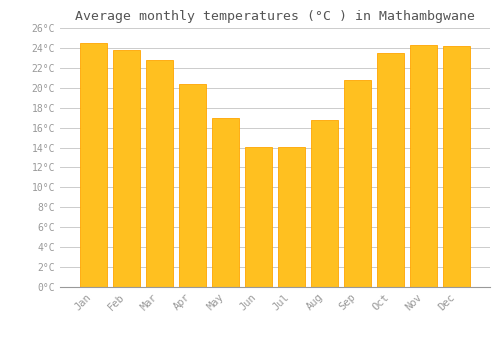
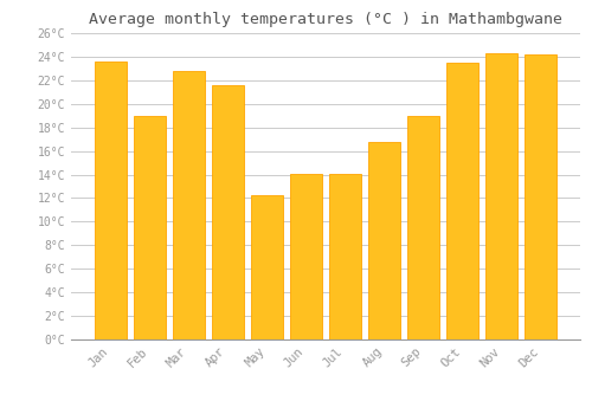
Jan: 24.5°C -> 23.6°C
Feb: 23.8°C -> 19.0°C
Apr: 20.4°C -> 21.6°C
May: 17.0°C -> 12.2°C
Sep: 20.8°C -> 19.0°C
